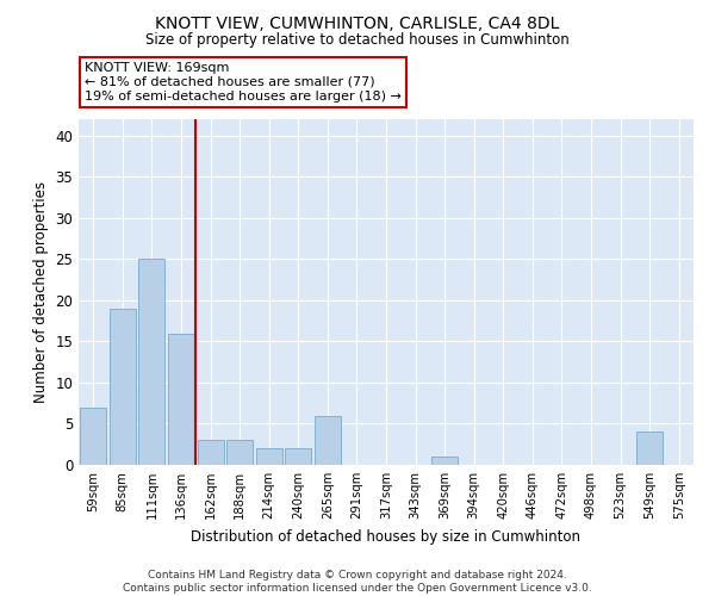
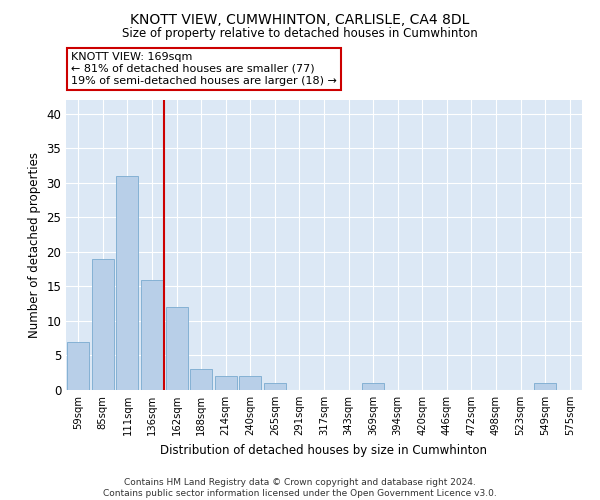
111sqm: 25 -> 31
162sqm: 3 -> 12
265sqm: 6 -> 1
549sqm: 4 -> 1
